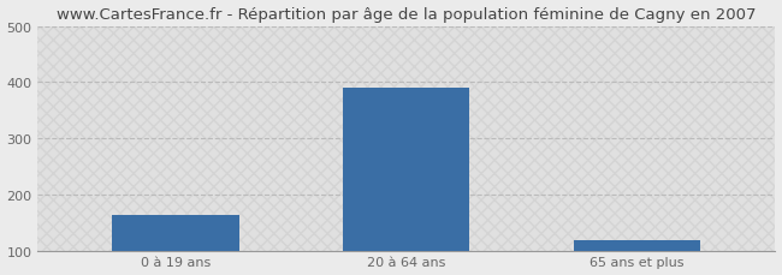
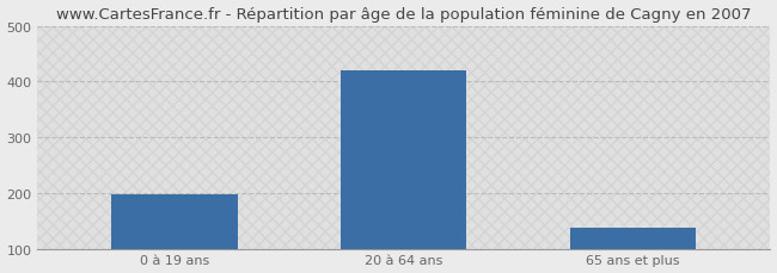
0 à 19 ans: 165 -> 199
20 à 64 ans: 390 -> 420
65 ans et plus: 120 -> 138
